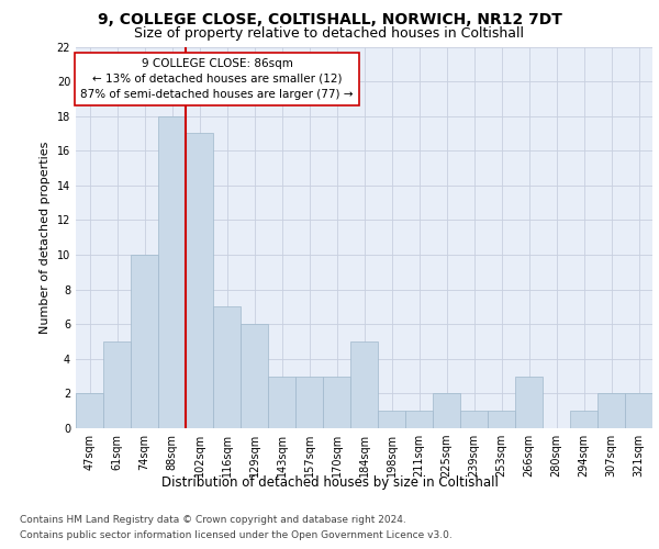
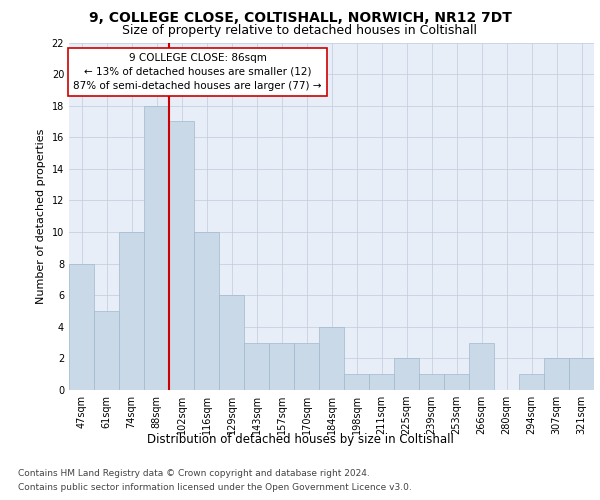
47sqm: 2 -> 8
116sqm: 7 -> 10
184sqm: 5 -> 4
